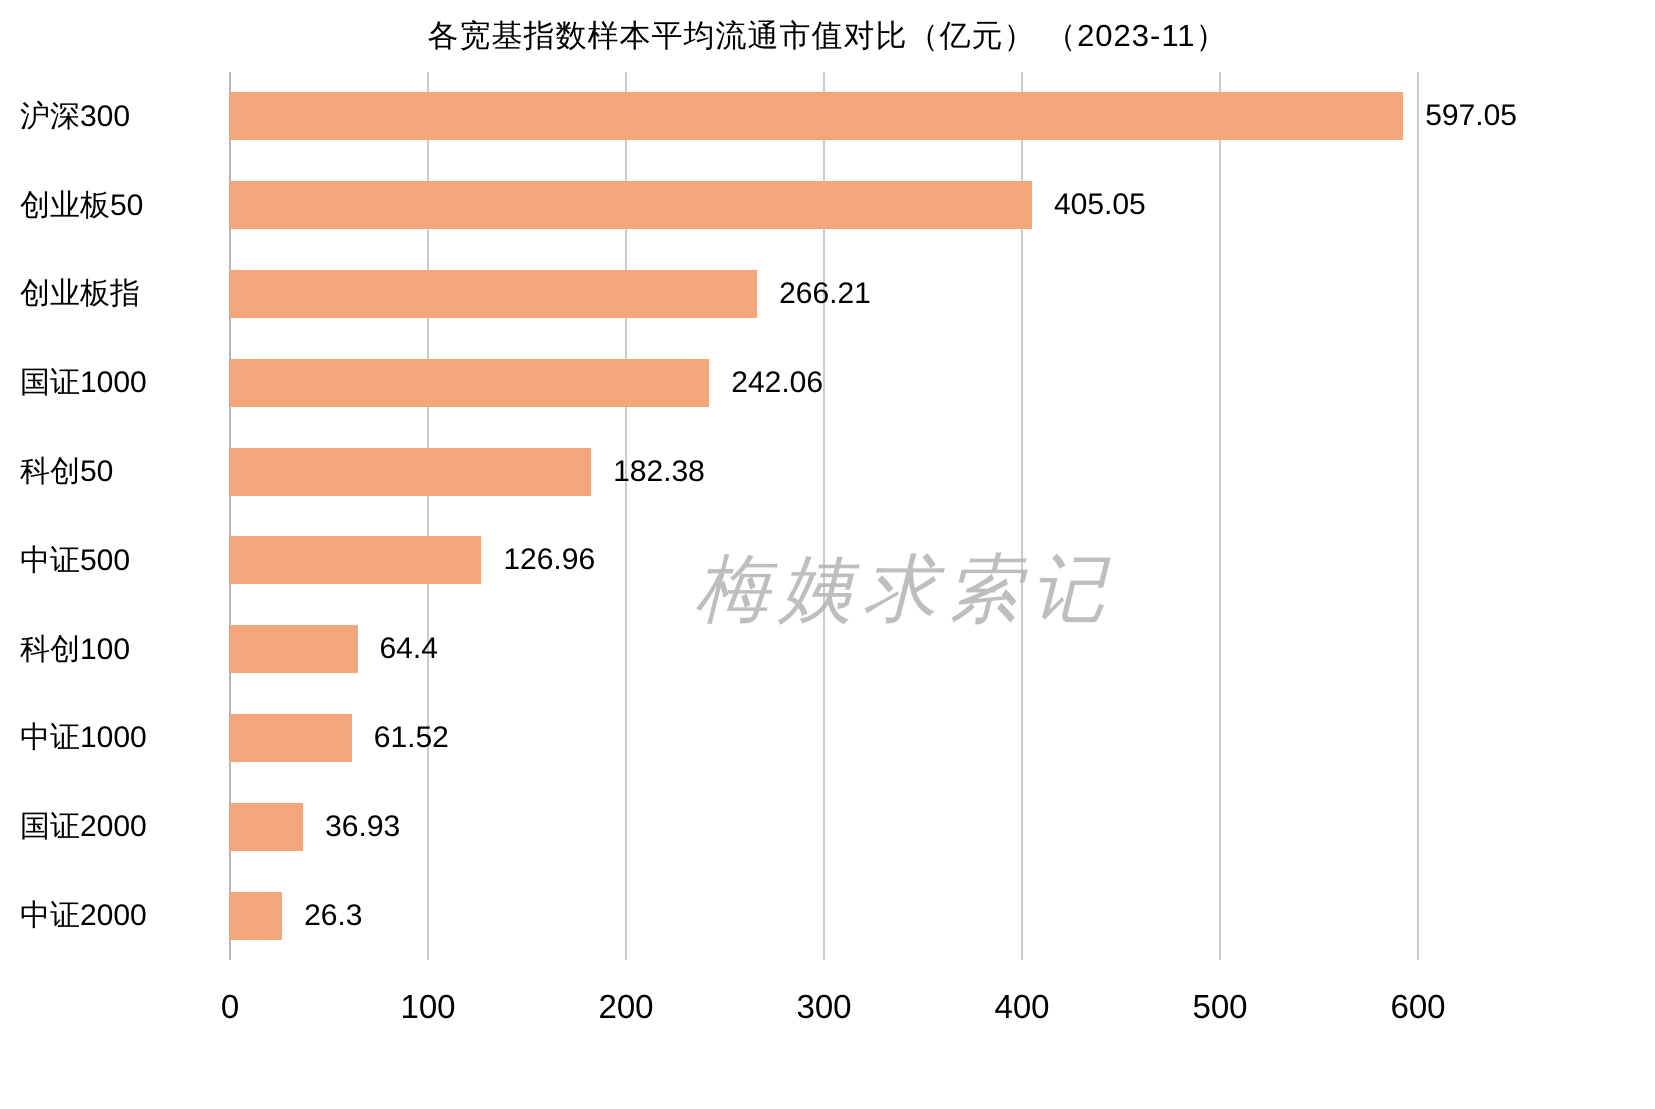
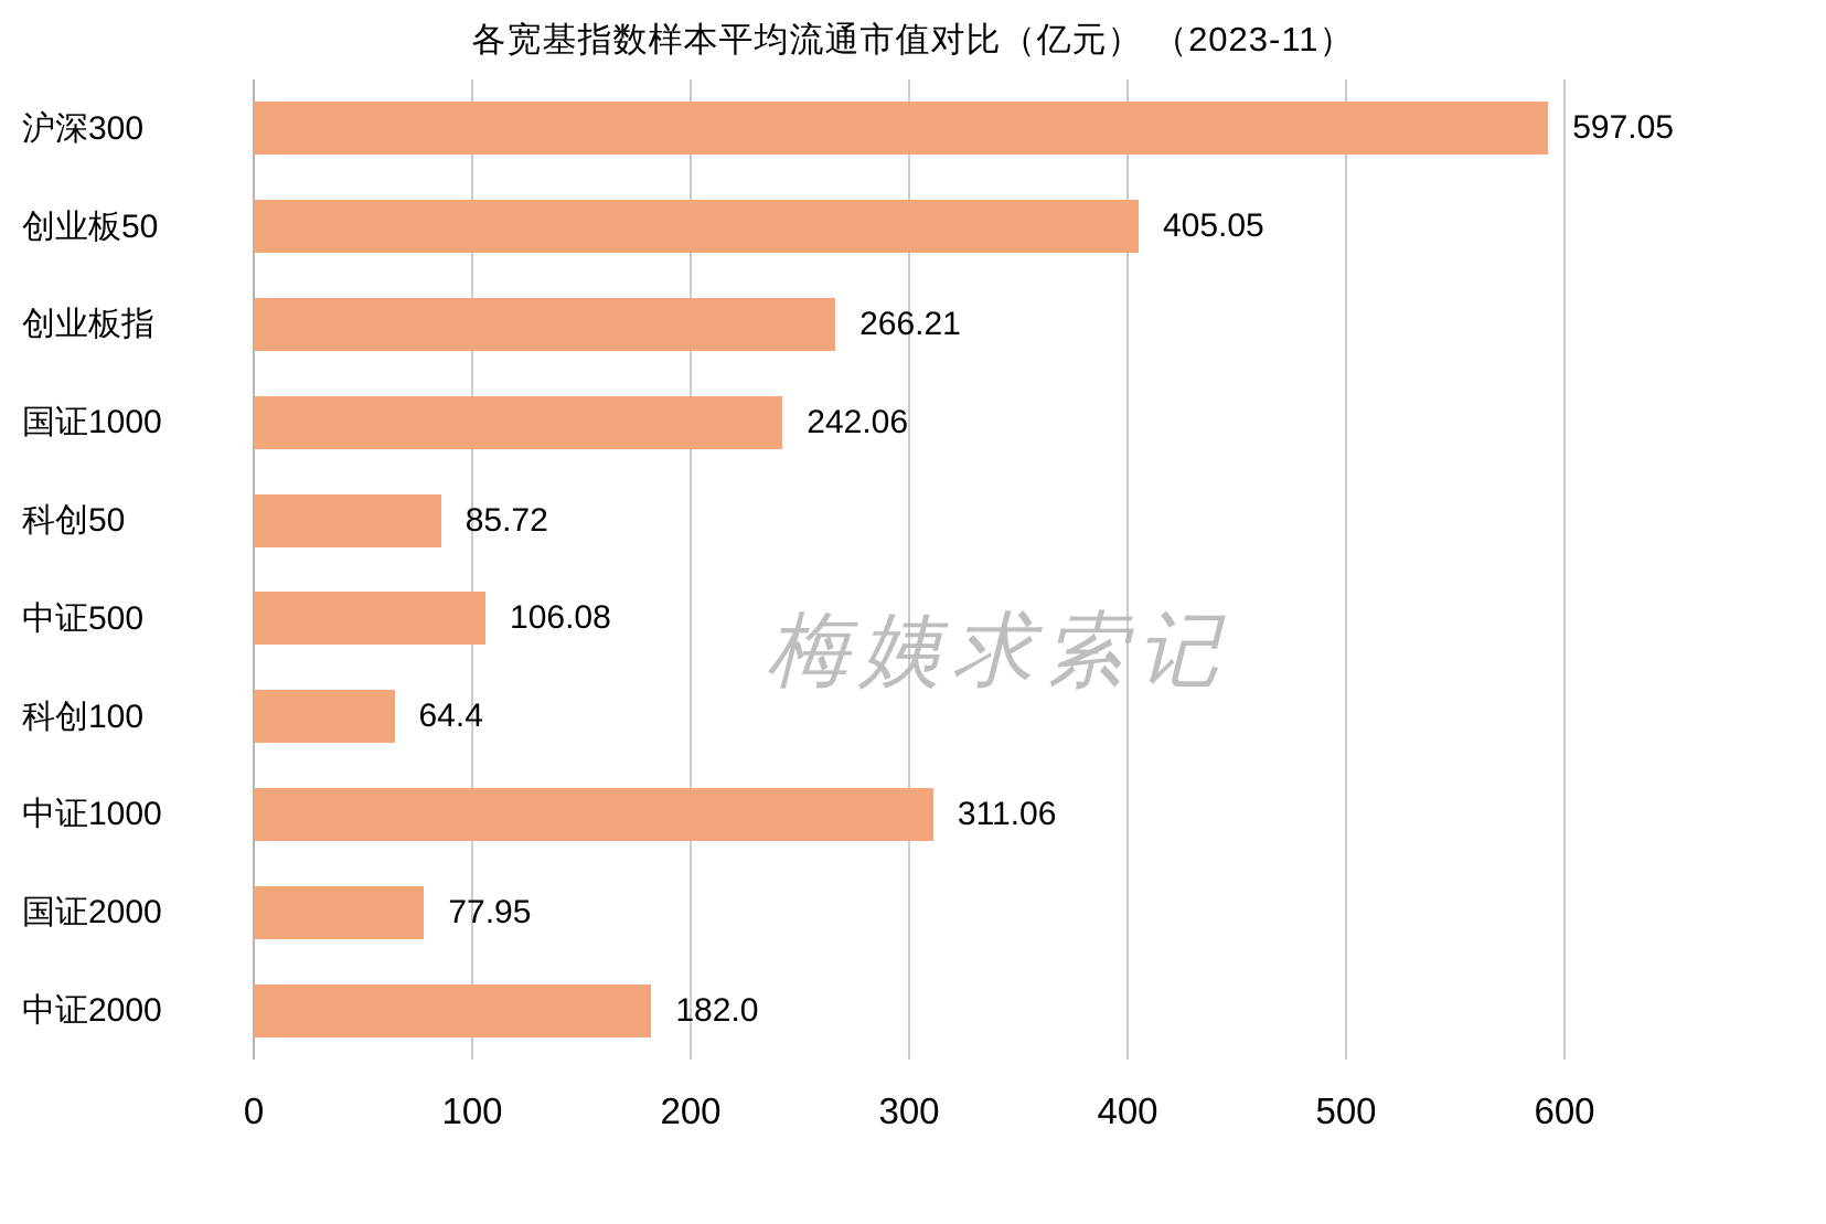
科创50: 182.38 -> 85.72
中证500: 126.96 -> 106.08
中证1000: 61.52 -> 311.06
国证2000: 36.93 -> 77.95
中证2000: 26.3 -> 182.0
